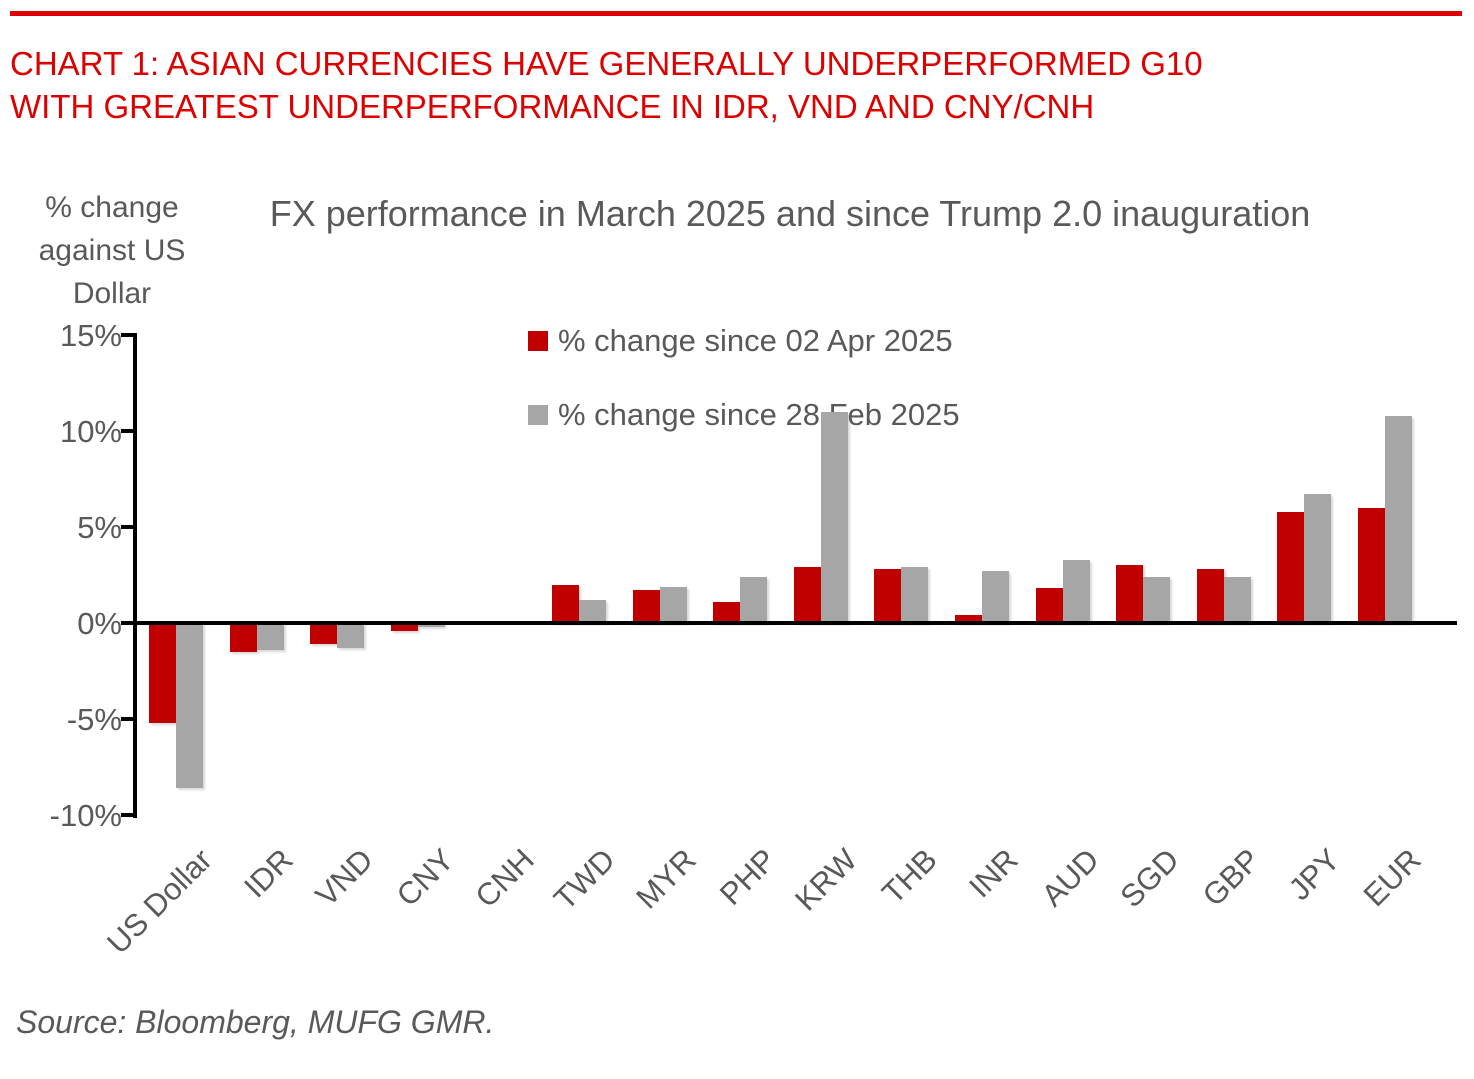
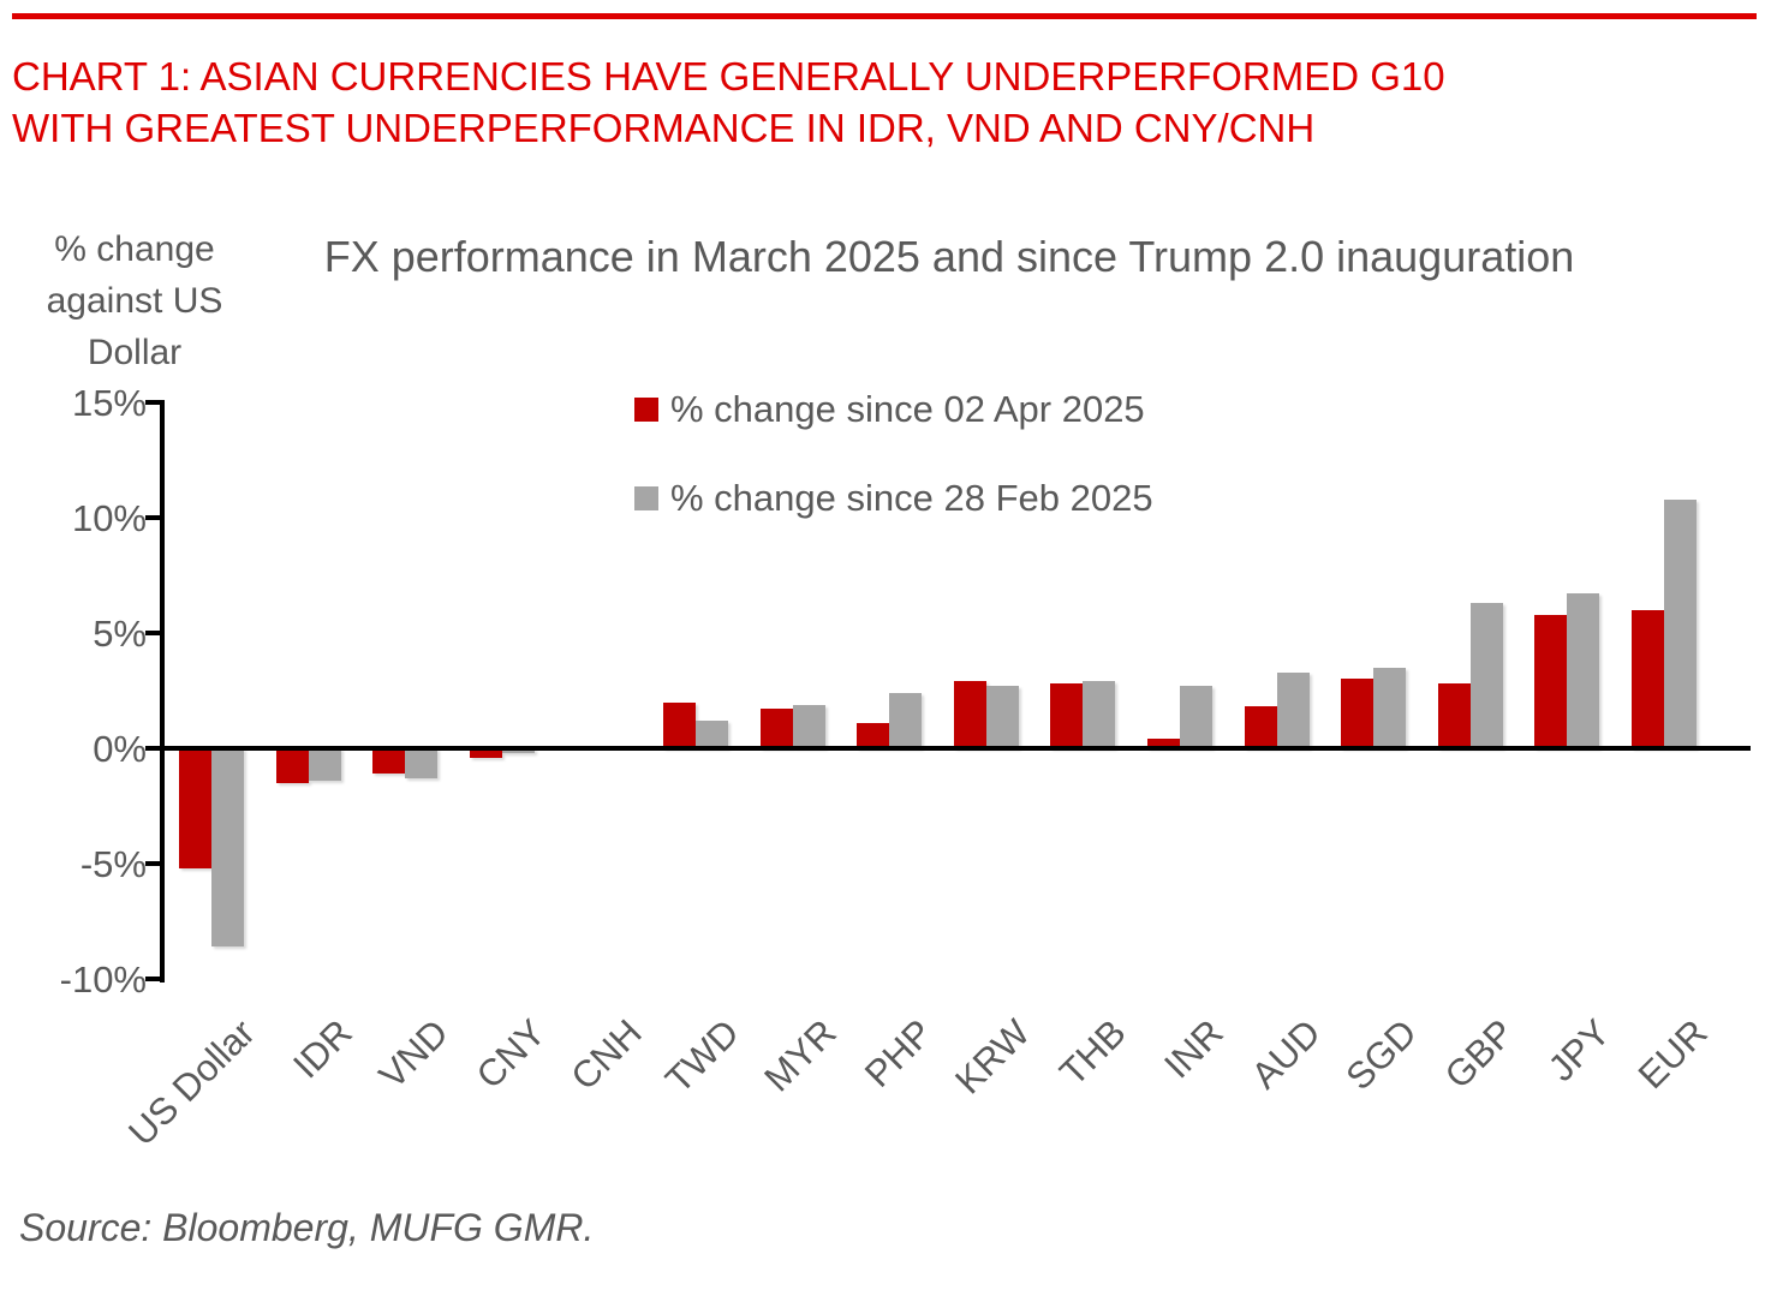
% change since 28 Feb 2025/KRW: 11.0% -> 2.7%
% change since 28 Feb 2025/SGD: 2.4% -> 3.5%
% change since 28 Feb 2025/GBP: 2.4% -> 6.3%
